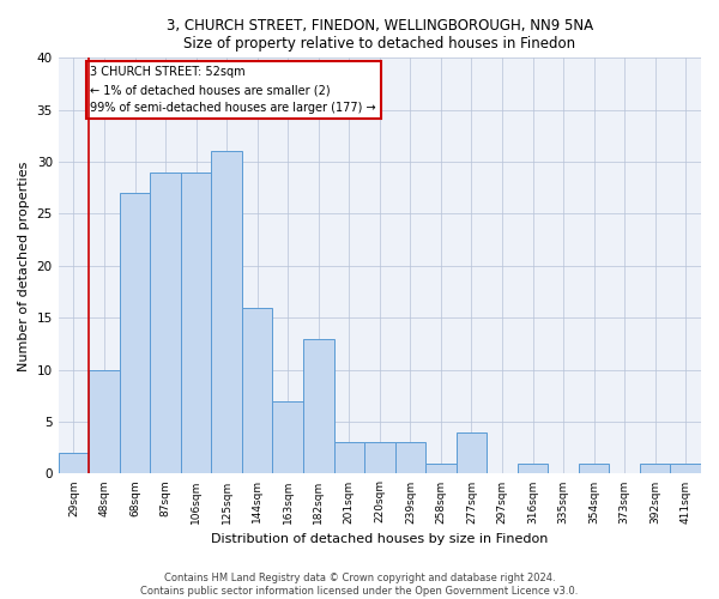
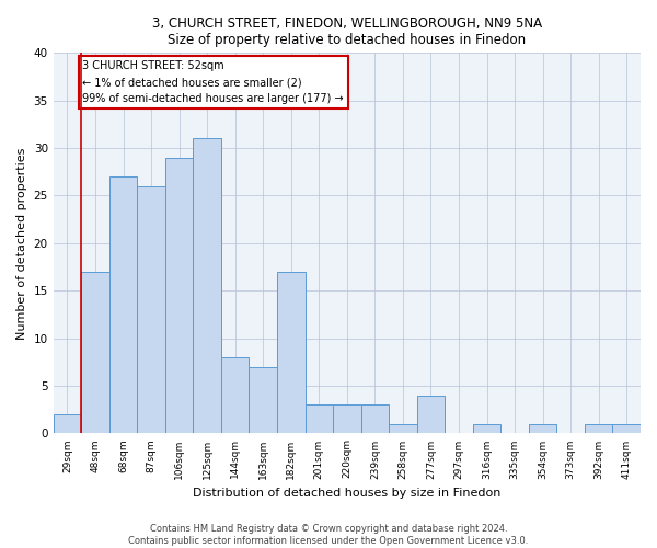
48sqm: 10 -> 17
87sqm: 29 -> 26
144sqm: 16 -> 8
182sqm: 13 -> 17
